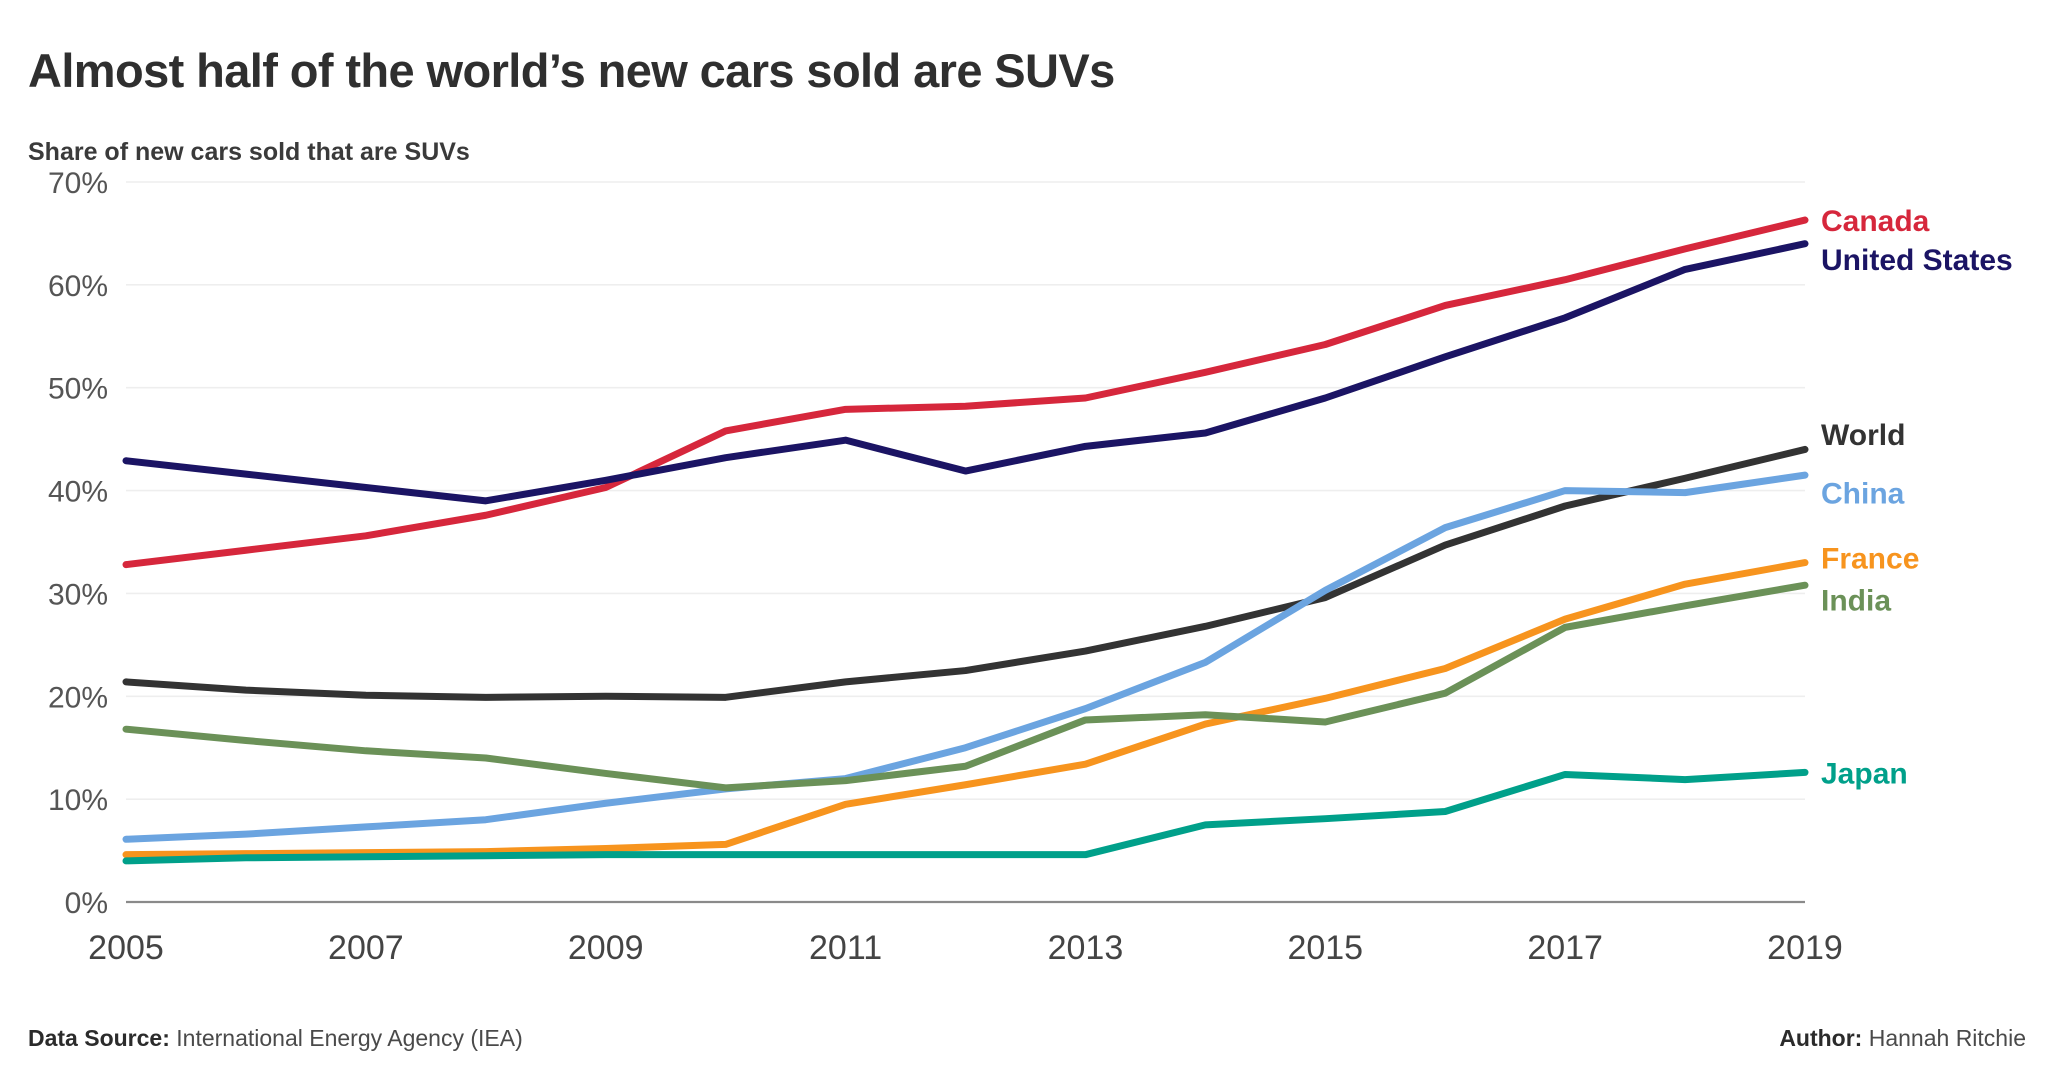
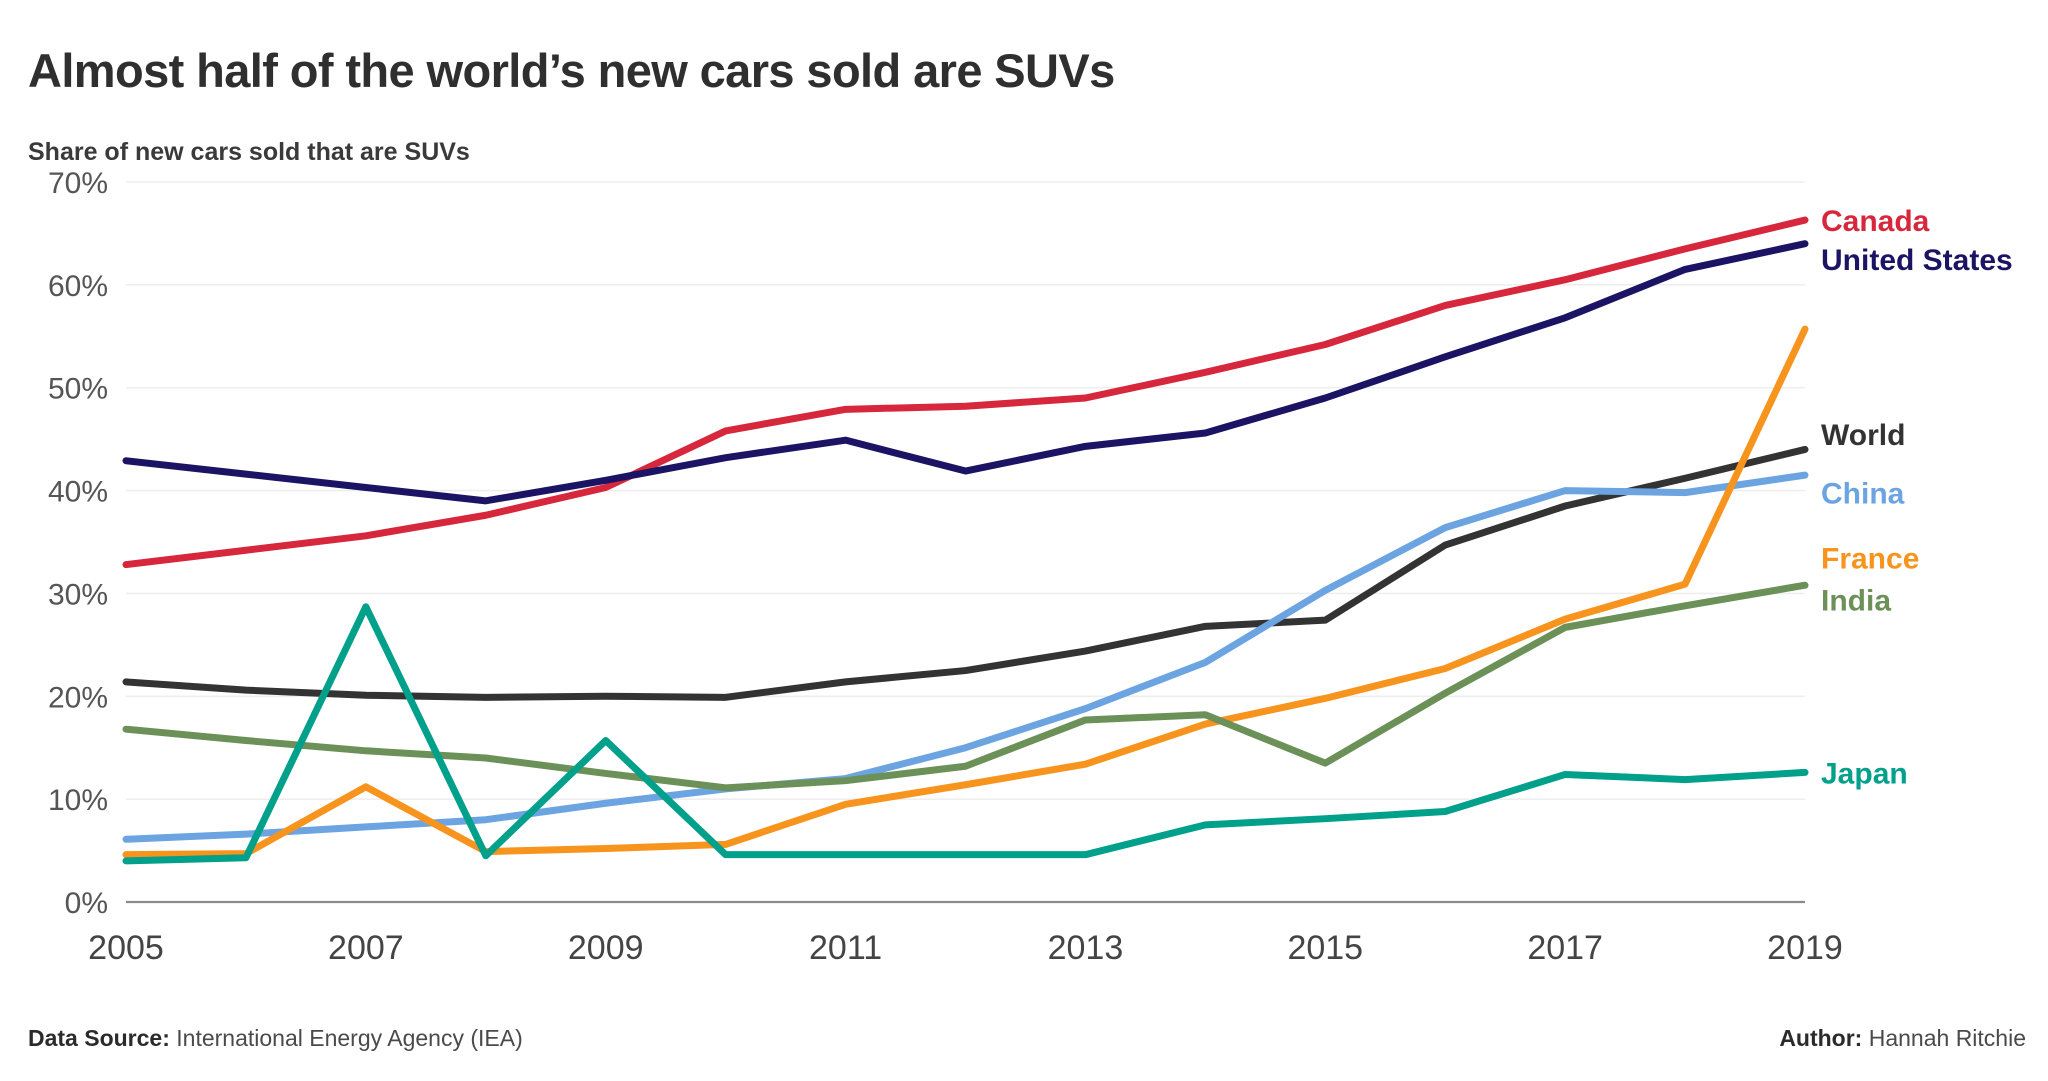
France/2007: 4.8% -> 11.2%
Japan/2007: 4.4% -> 28.7%
Japan/2009: 4.6% -> 15.7%
World/2015: 29.6% -> 27.4%
India/2015: 17.5% -> 13.5%
France/2019: 33.0% -> 55.7%
